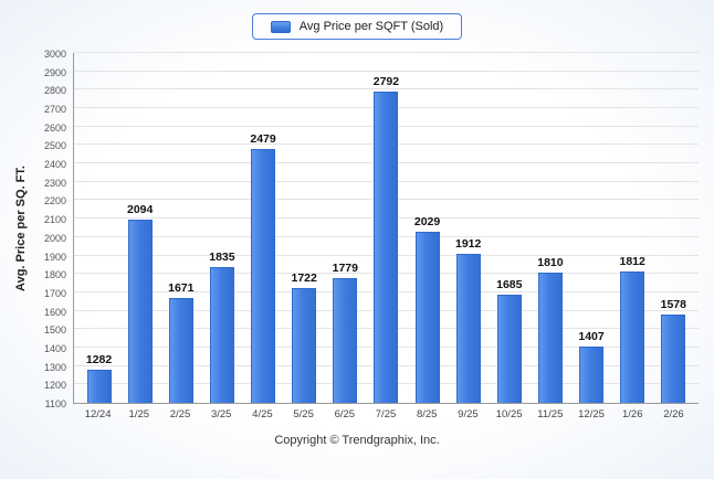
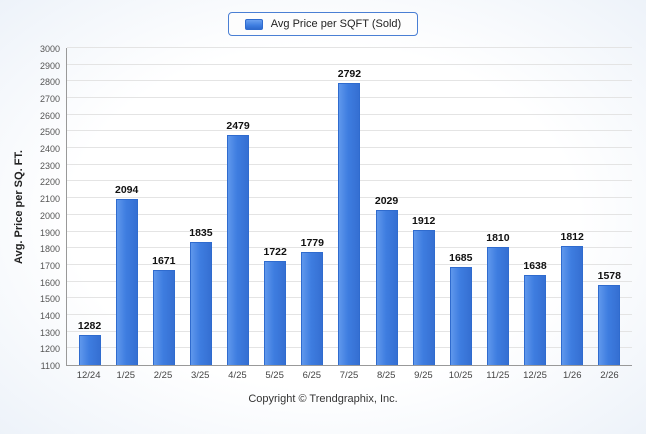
12/25: 1407 -> 1638
